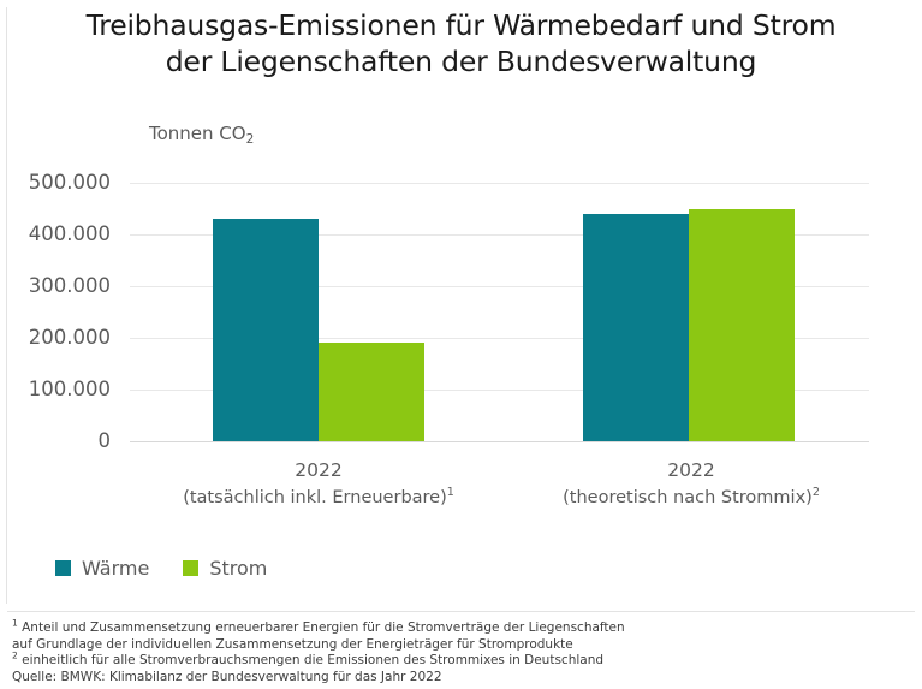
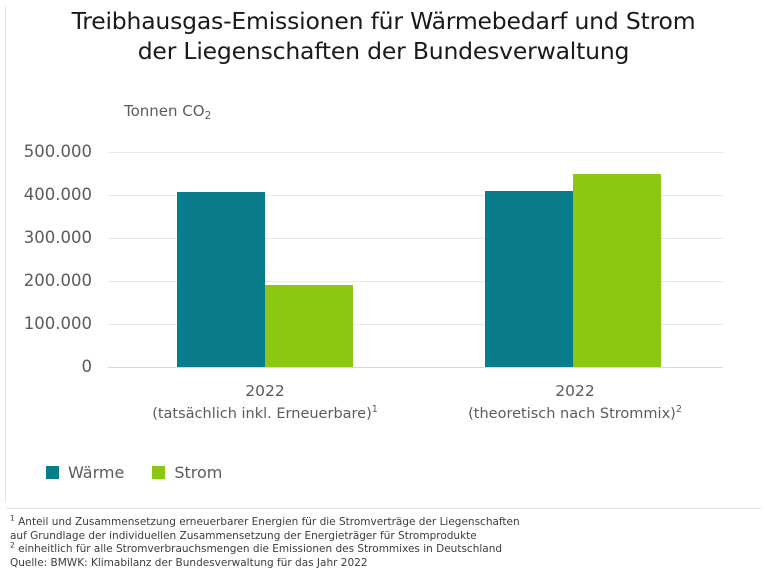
Wärme/2022 (tatsächlich inkl. Erneuerbare): 430000 -> 410000
Wärme/2022 (theoretisch nach Strommix): 440000 -> 410000
